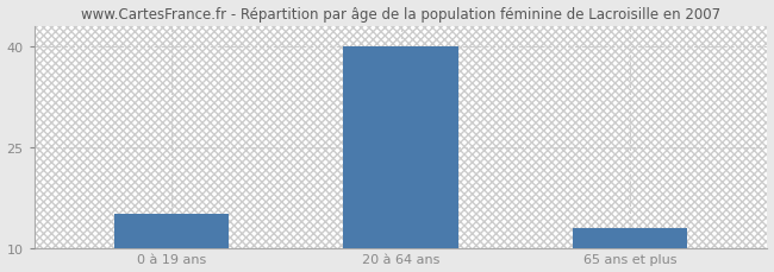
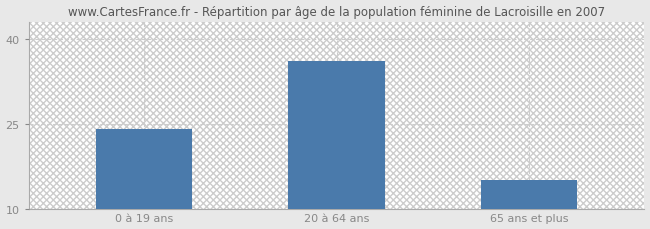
0 à 19 ans: 15 -> 24
20 à 64 ans: 40 -> 36
65 ans et plus: 13 -> 15
